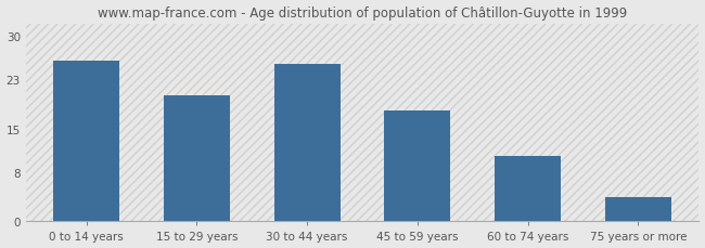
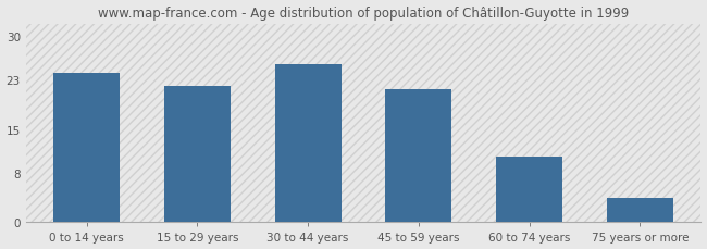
0 to 14 years: 26.0 -> 24.0
15 to 29 years: 20.4 -> 22.0
45 to 59 years: 18.0 -> 21.5
